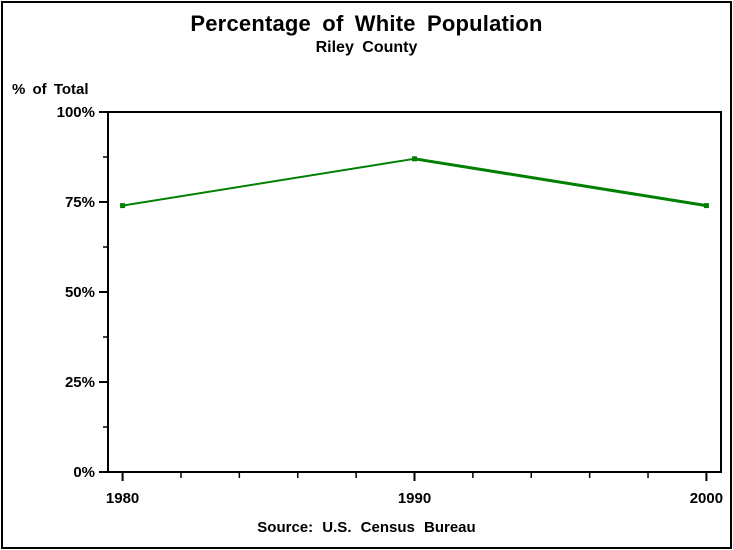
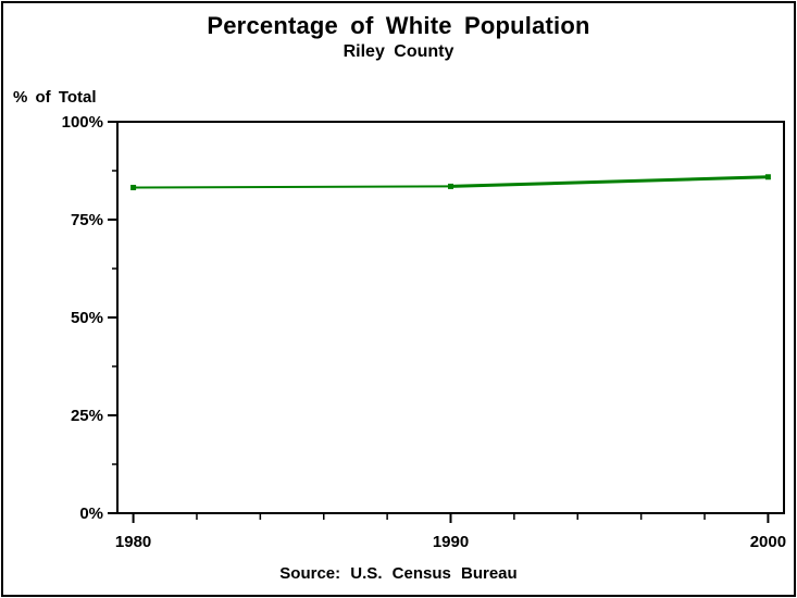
1980: 74% -> 83%
1990: 87% -> 84%
2000: 74% -> 86%
